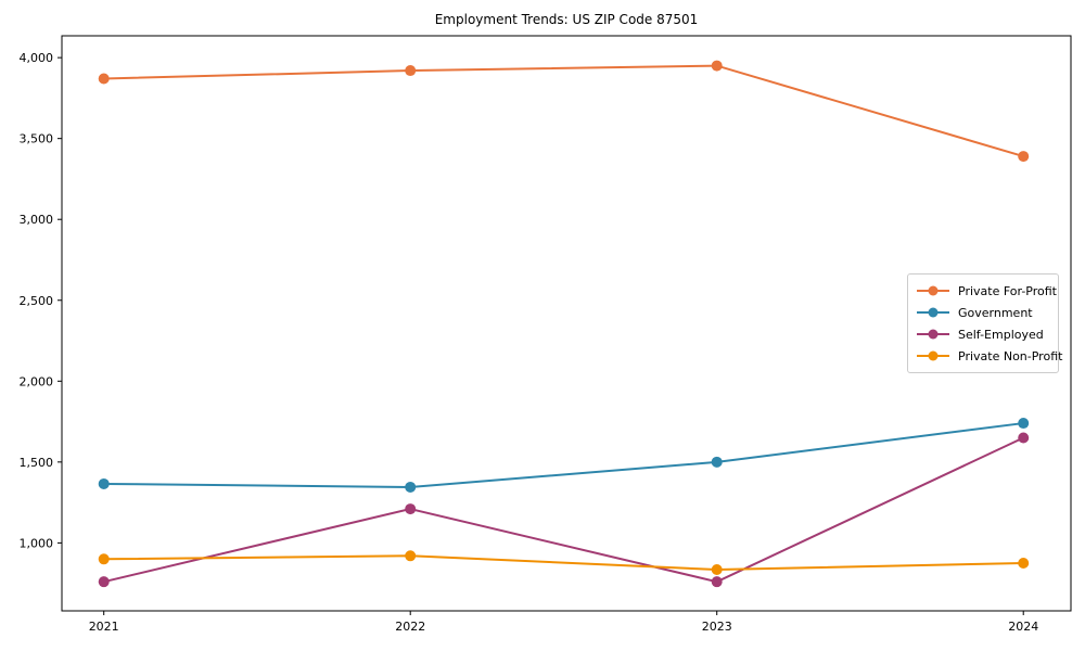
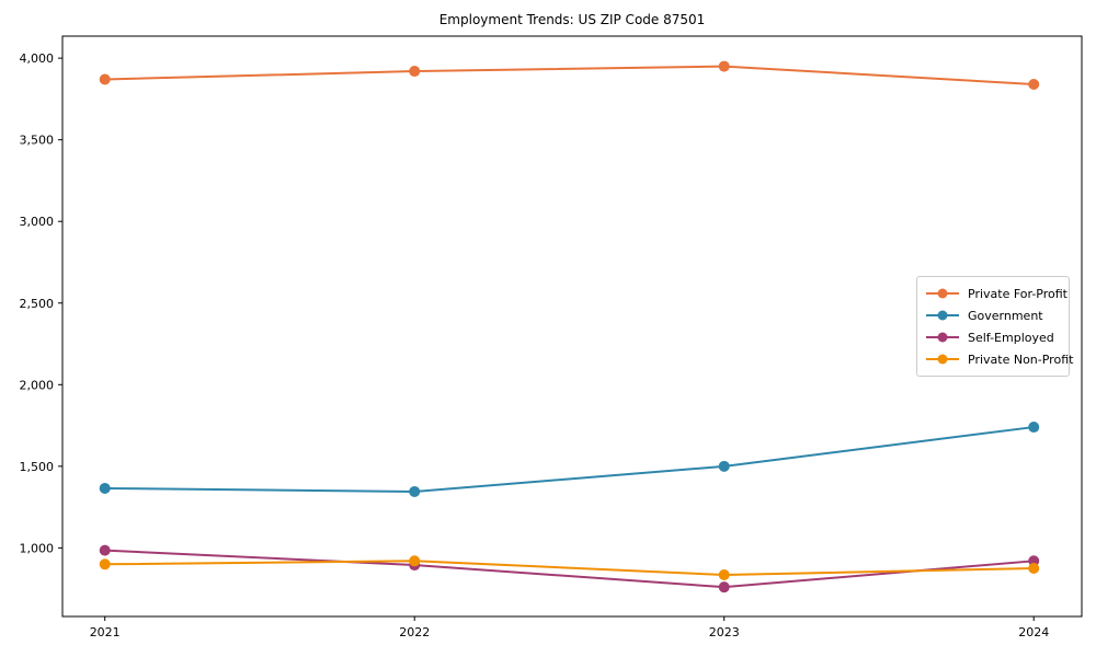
Self-Employed/2021: 760 -> 980
Self-Employed/2022: 1210 -> 900
Private For-Profit/2024: 3390 -> 3840
Self-Employed/2024: 1650 -> 920
